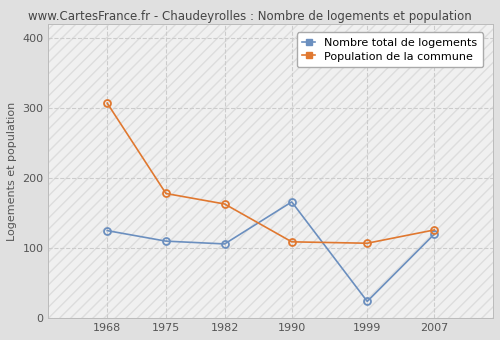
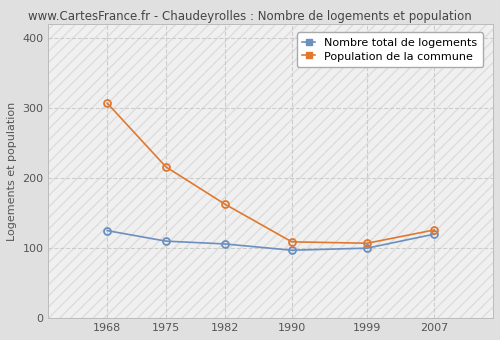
Population de la commune/1975: 178 -> 216
Nombre total de logements/1990: 166 -> 97
Nombre total de logements/1999: 24 -> 100
